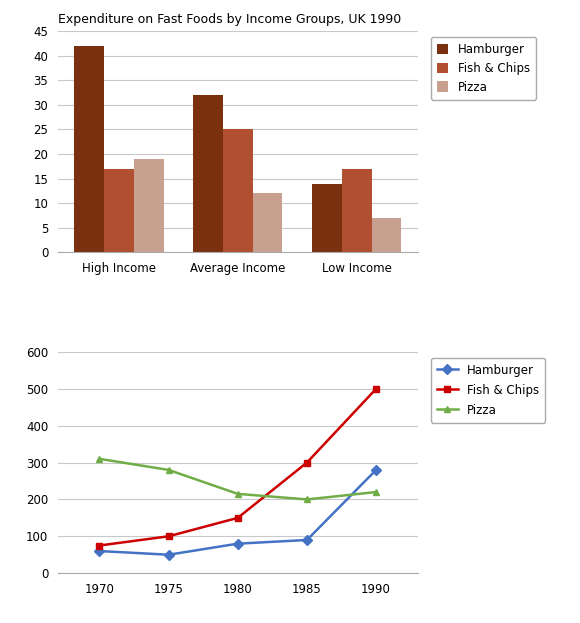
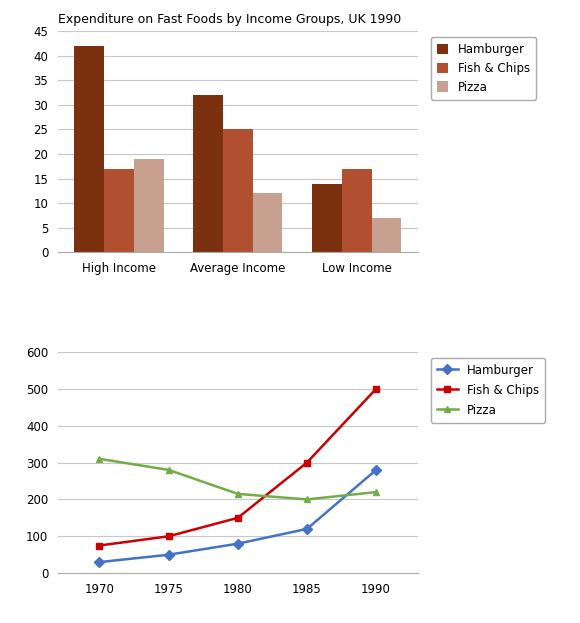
Hamburger/1970: 60 -> 30
Hamburger/1985: 90 -> 120
